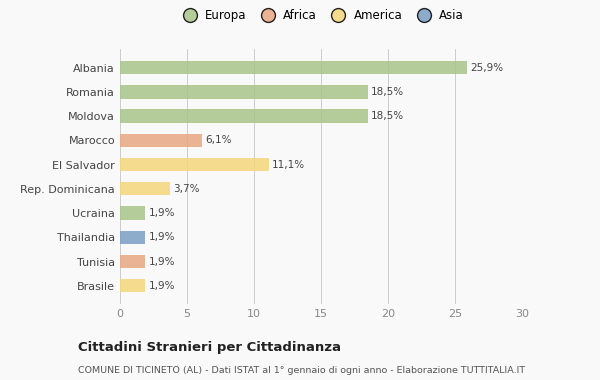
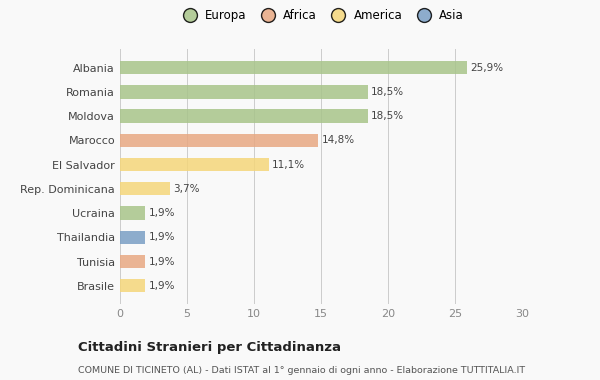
Marocco: 6,1% -> 14,8%
